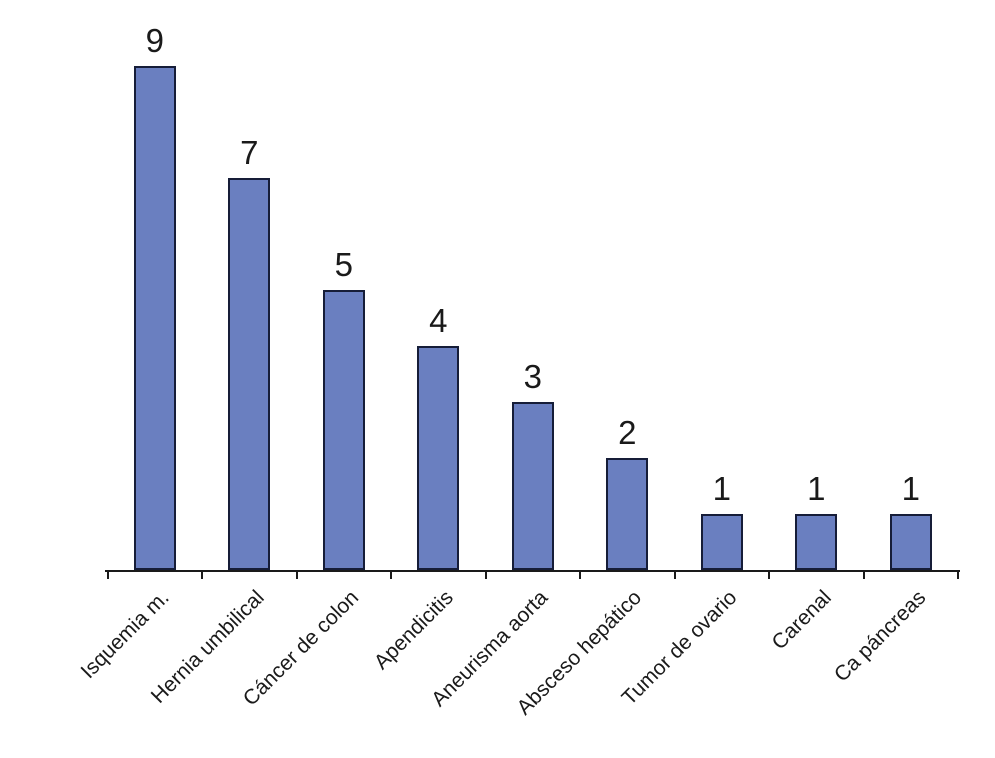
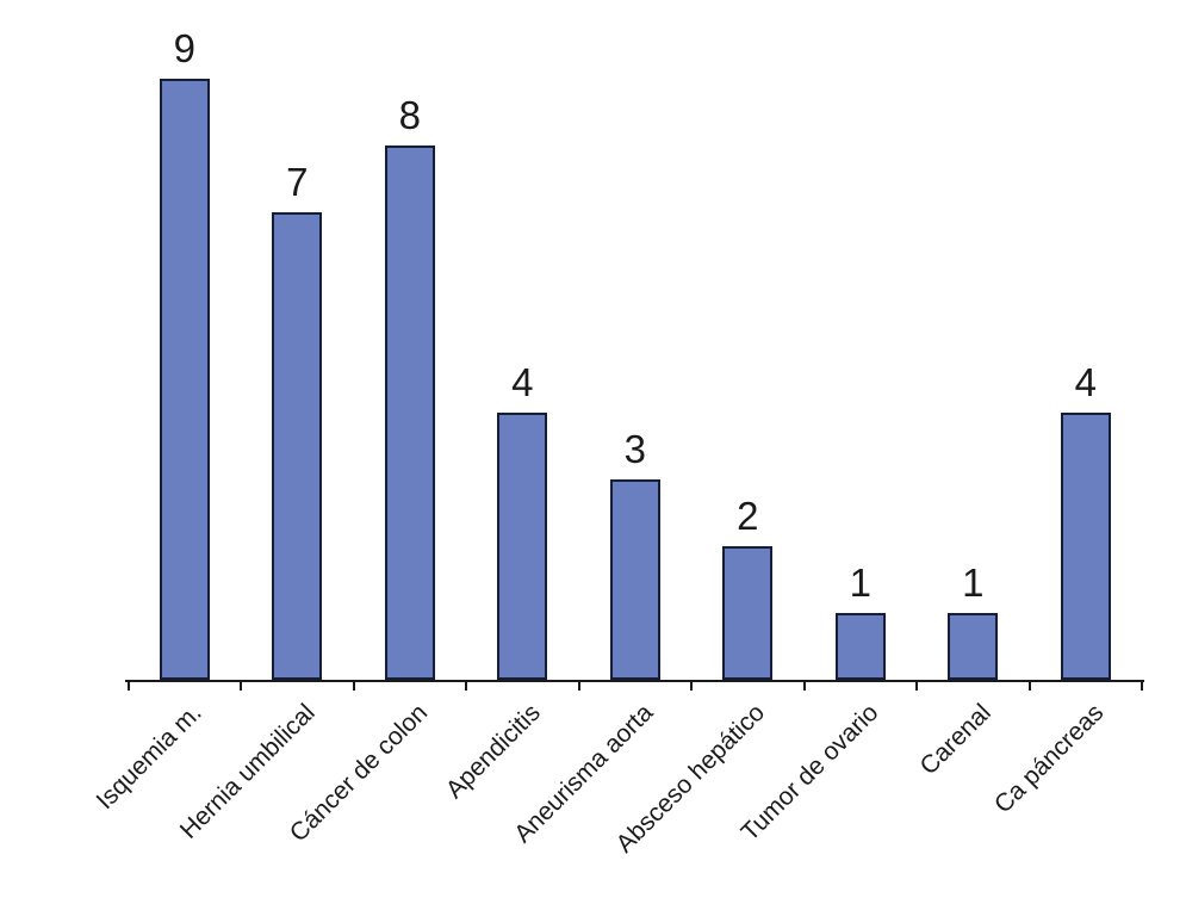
Cáncer de colon: 5 -> 8
Ca páncreas: 1 -> 4
